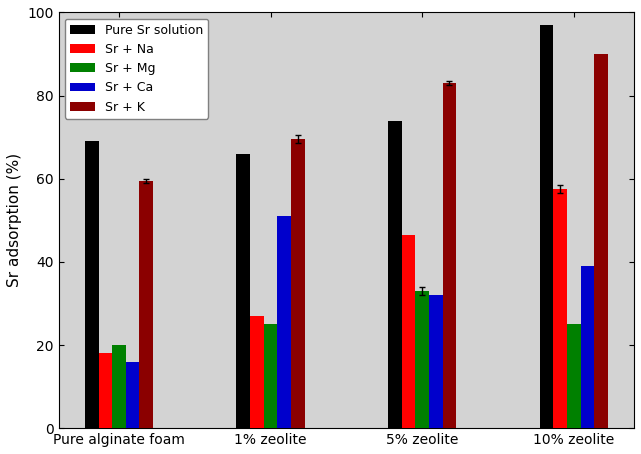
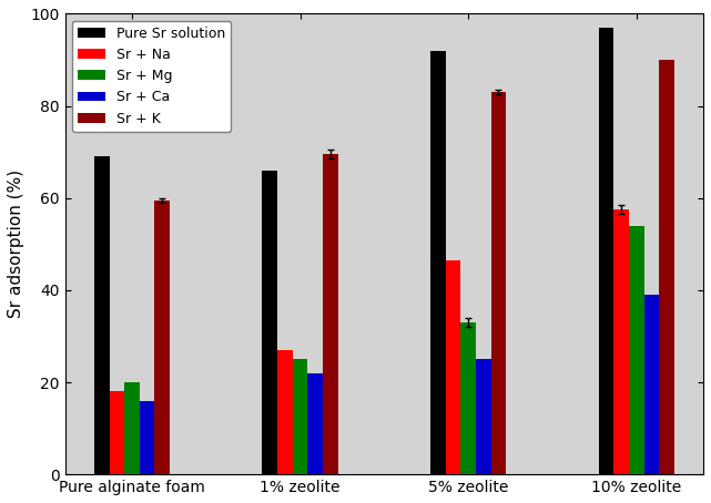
Sr + Ca/1% zeolite: 51 -> 22
Pure Sr solution/5% zeolite: 74 -> 92
Sr + Ca/5% zeolite: 32 -> 25
Sr + Mg/10% zeolite: 25 -> 54
